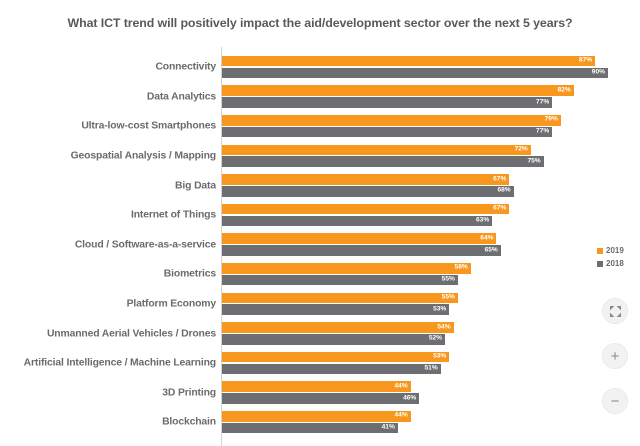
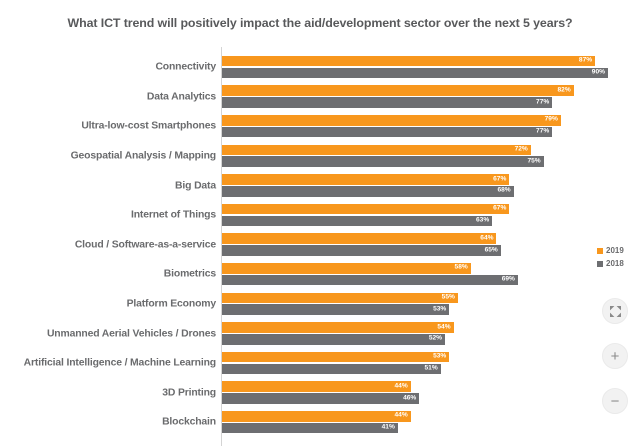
2018/Biometrics: 55% -> 69%
